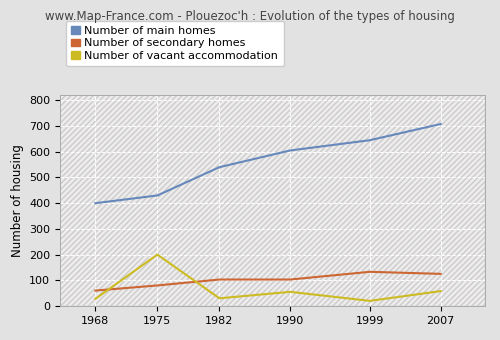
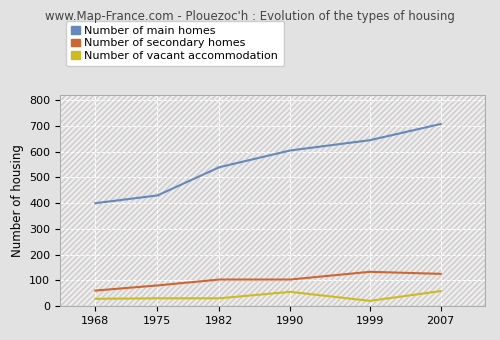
Number of vacant accommodation/1975: 200 -> 30
